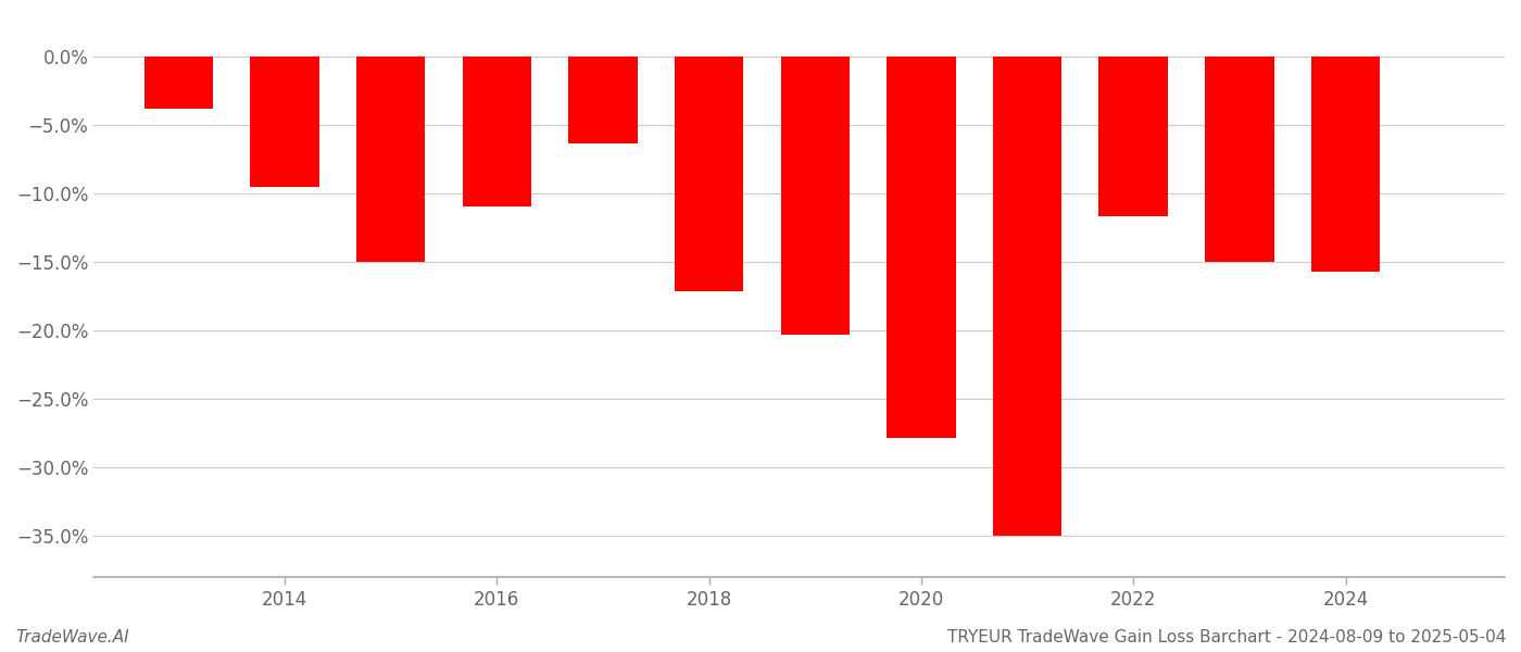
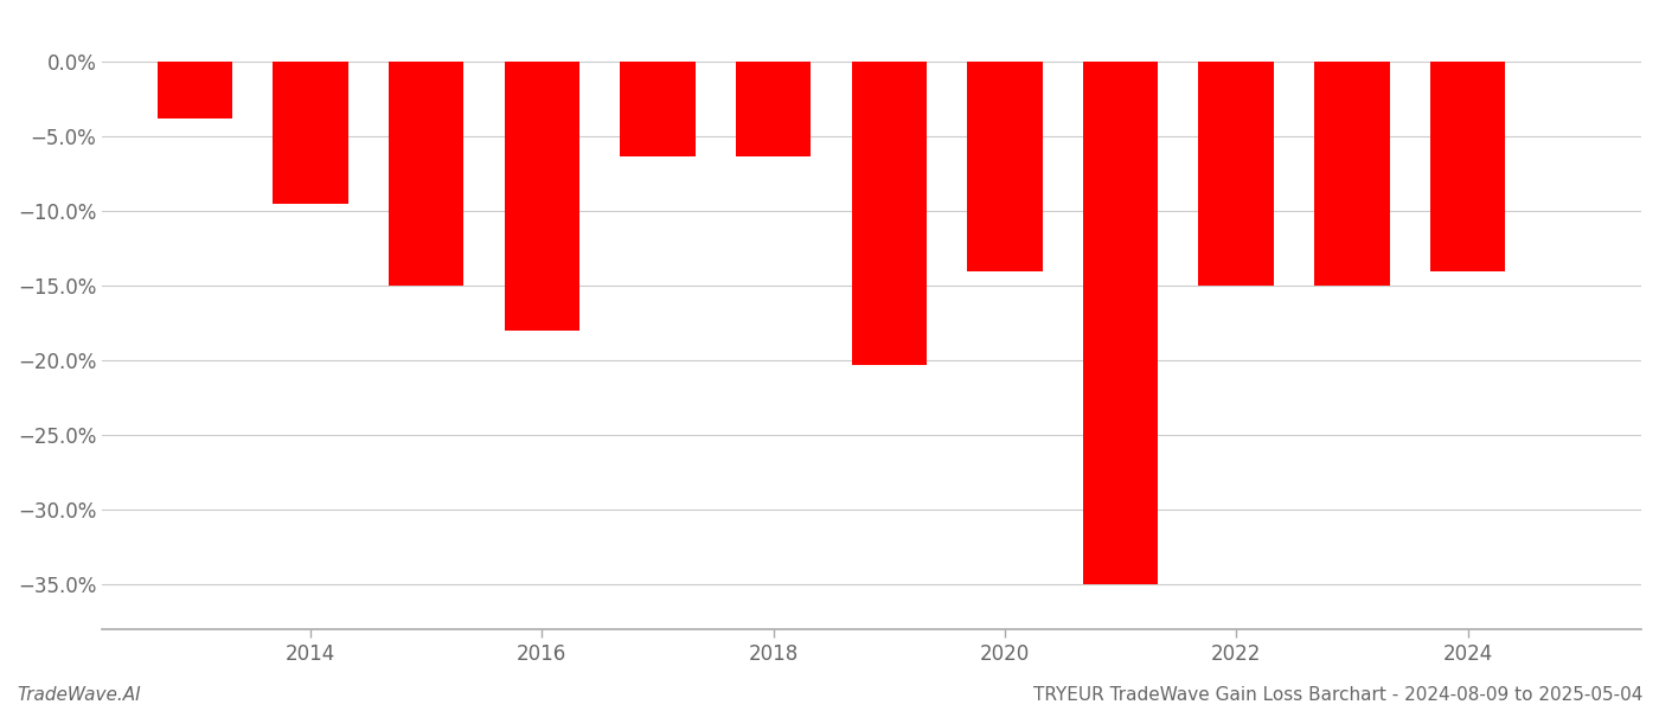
2016: -10.9% -> -18.0%
2018: -17.1% -> -6.3%
2020: -27.8% -> -14.0%
2022: -11.6% -> -15.0%
2024: -15.7% -> -14.0%
